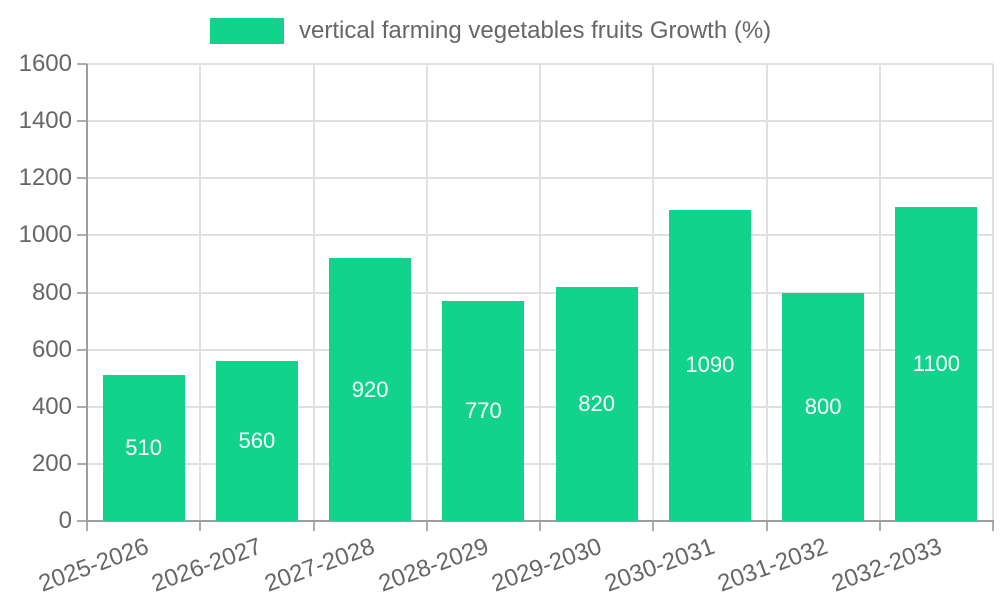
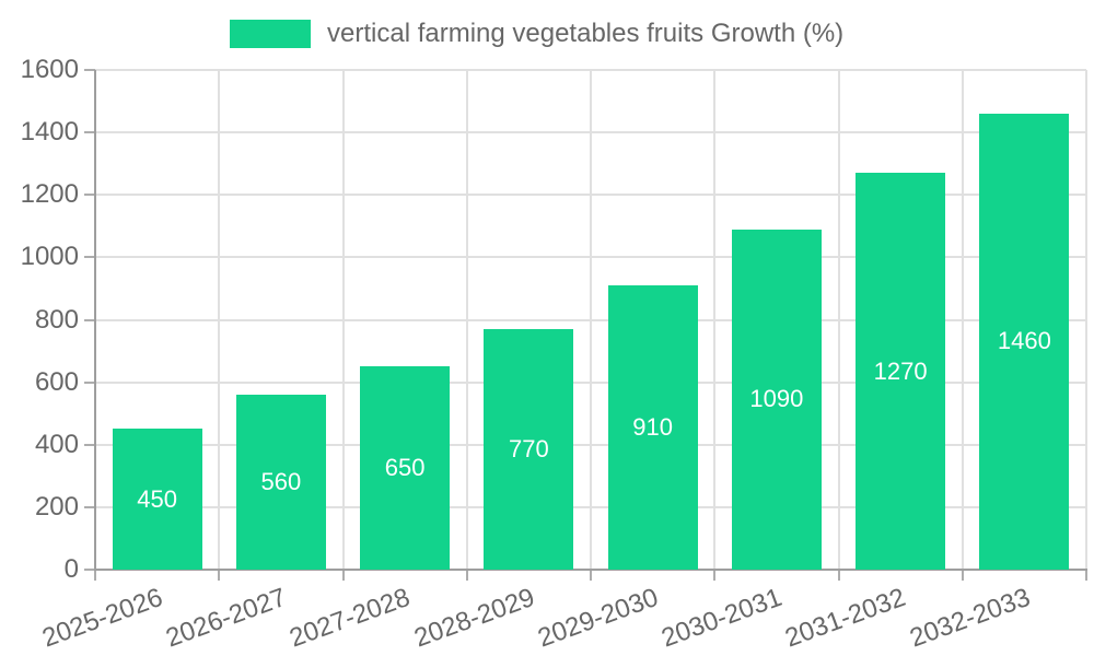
2025-2026: 510 -> 450
2027-2028: 920 -> 650
2029-2030: 820 -> 910
2031-2032: 800 -> 1270
2032-2033: 1100 -> 1460
